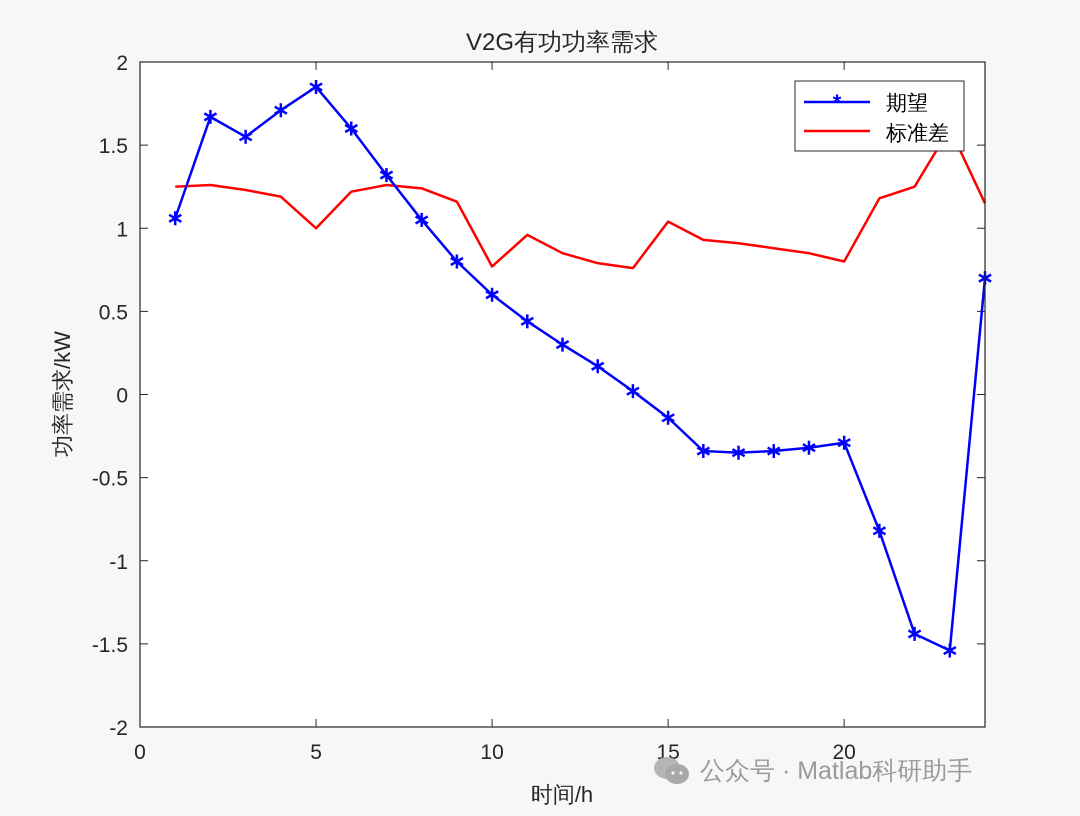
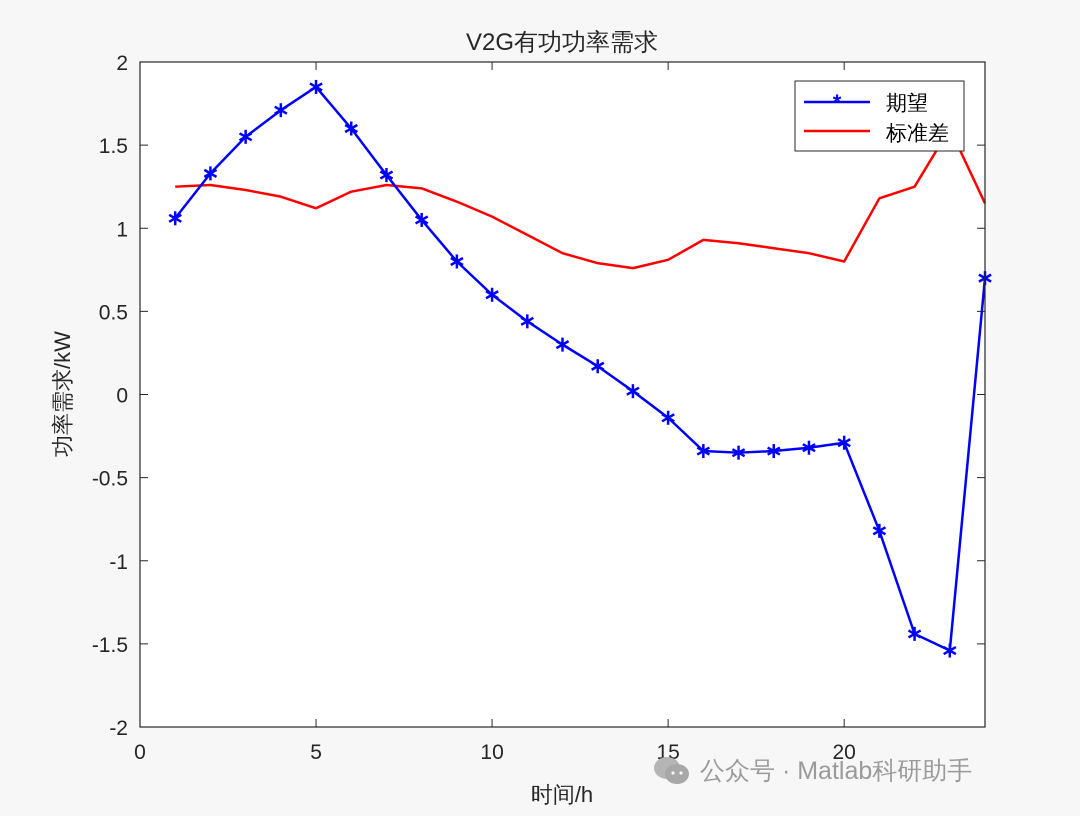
期望/2: 1.67 -> 1.33
标准差/5: 1.00 -> 1.12
标准差/10: 0.77 -> 1.07
标准差/15: 1.04 -> 0.81
